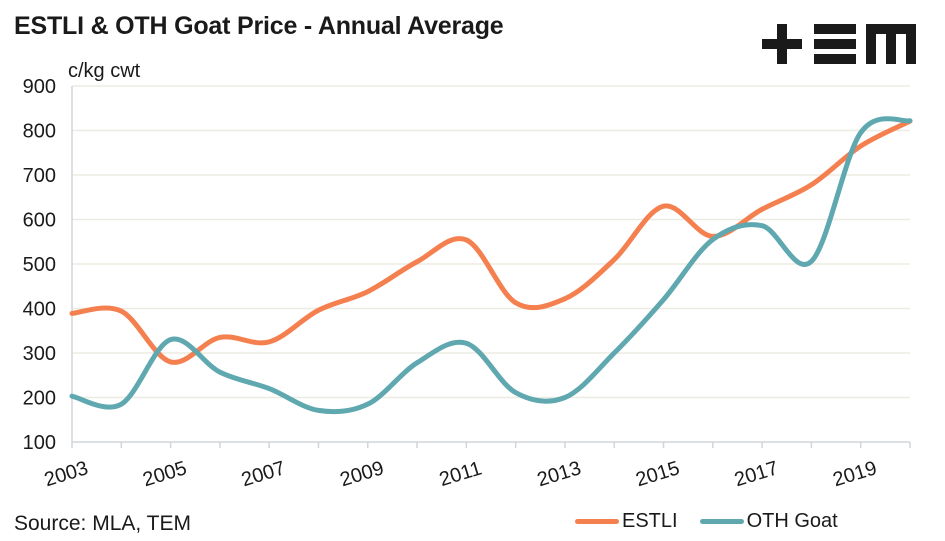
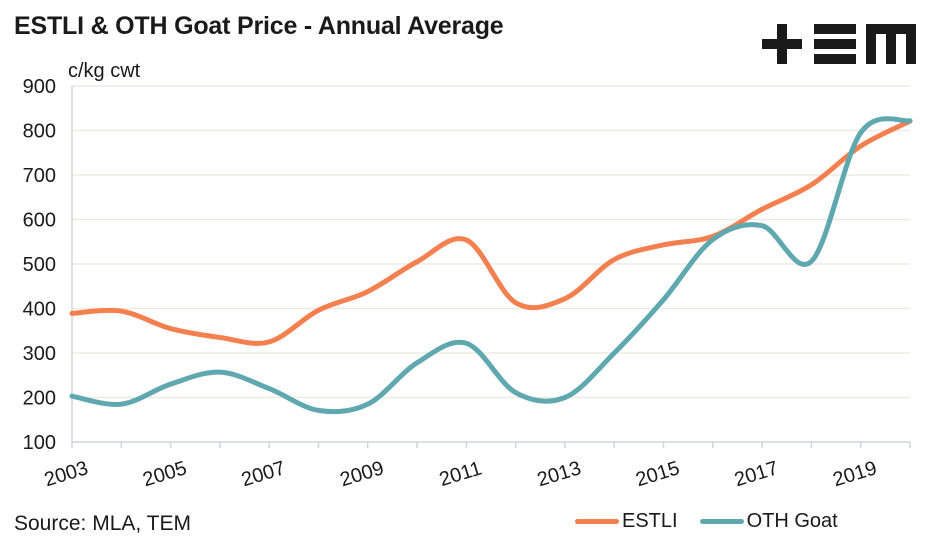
ESTLI/2005: 280 -> 360
OTH Goat/2005: 330 -> 230
ESTLI/2015: 630 -> 540
